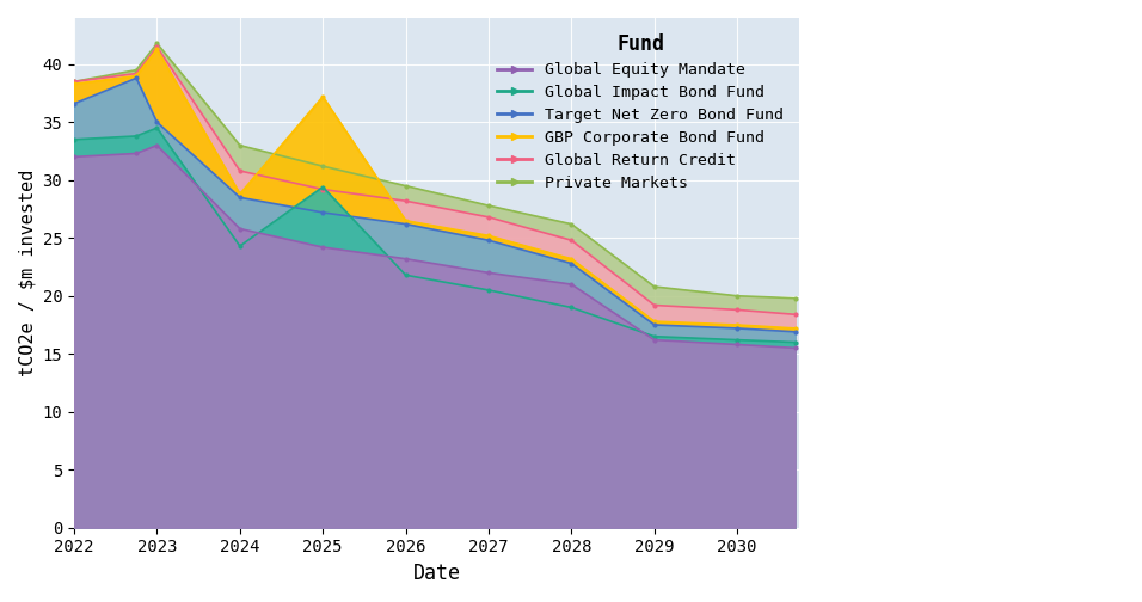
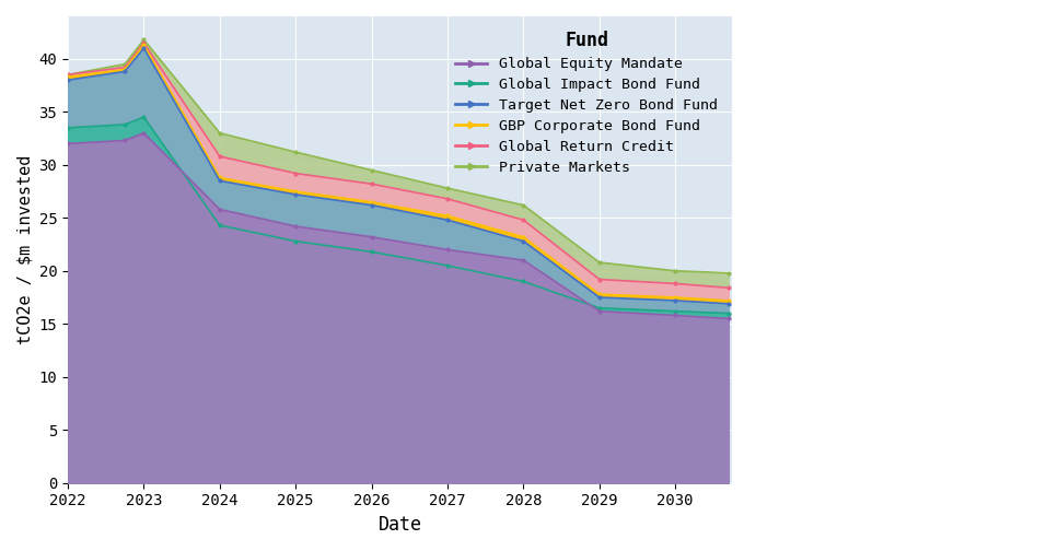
Target Net Zero Bond Fund/2022: 36.6 -> 38.0
Target Net Zero Bond Fund/2023: 35.0 -> 41.0
GBP Corporate Bond Fund/2025: 37.2 -> 27.5
Global Impact Bond Fund/2025: 29.4 -> 22.8
